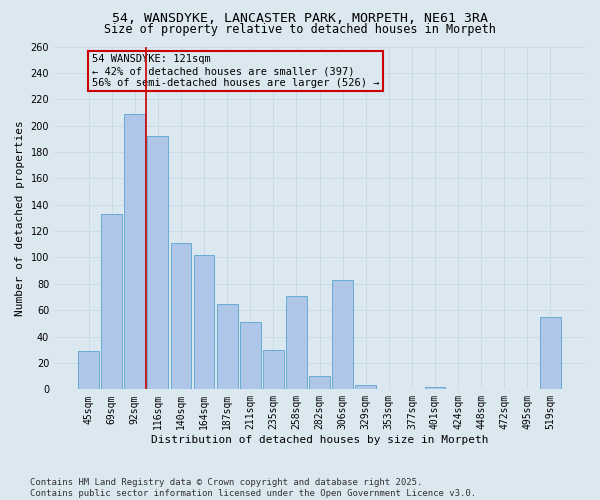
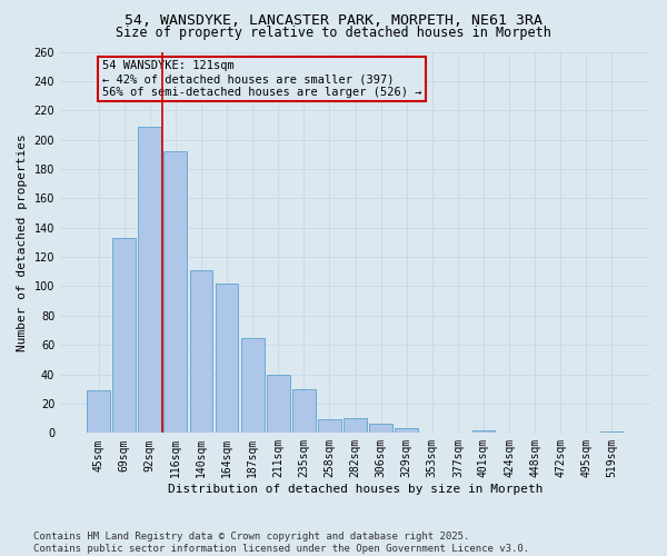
211sqm: 51 -> 40
258sqm: 71 -> 9
306sqm: 83 -> 6
519sqm: 55 -> 1
